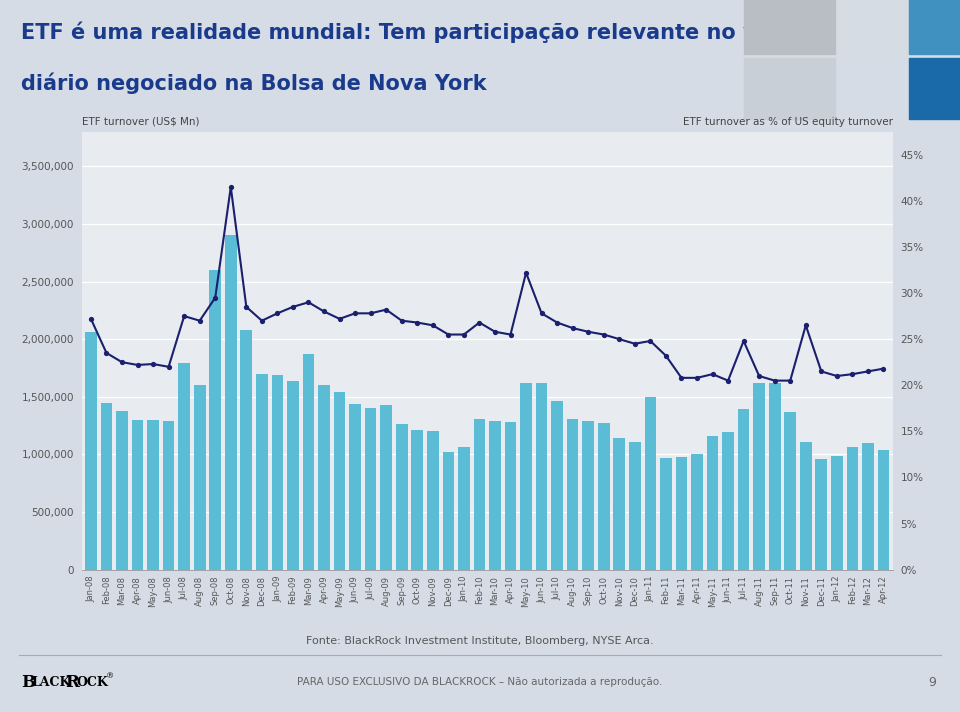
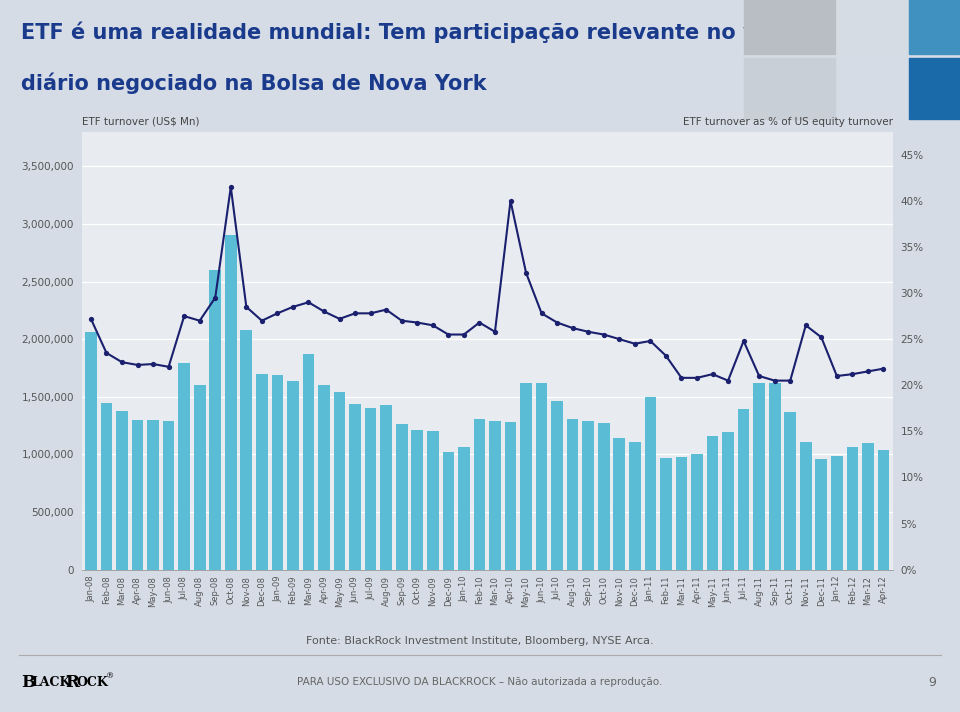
ETF turnover as % of US equity turnover/Apr-10: 25.5% -> 40.0%
ETF turnover as % of US equity turnover/Dec-11: 21.5% -> 25.2%
